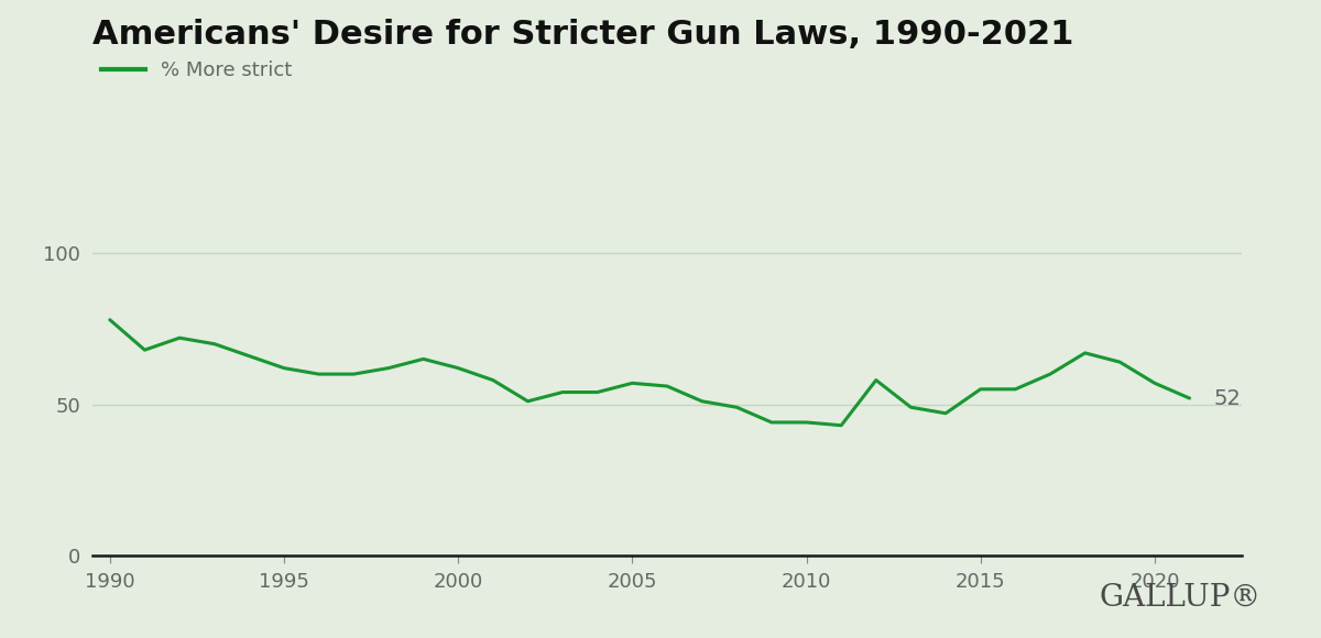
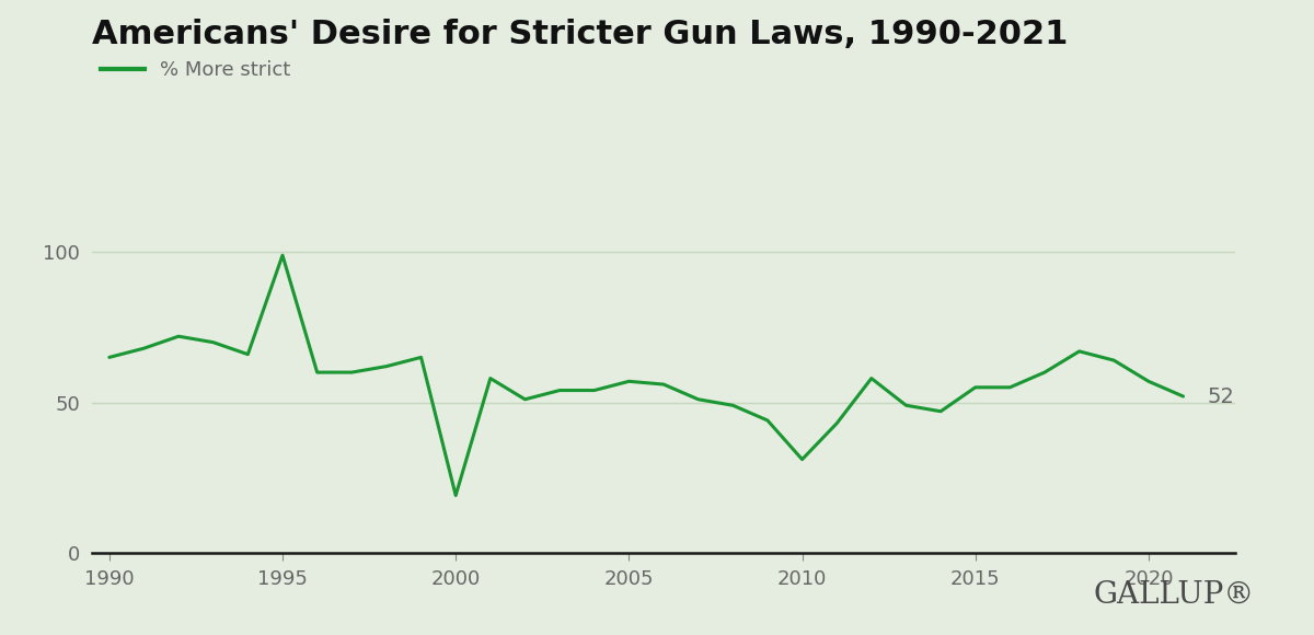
1990: 78 -> 65
1995: 62 -> 99
2000: 62 -> 19
2010: 44 -> 31
